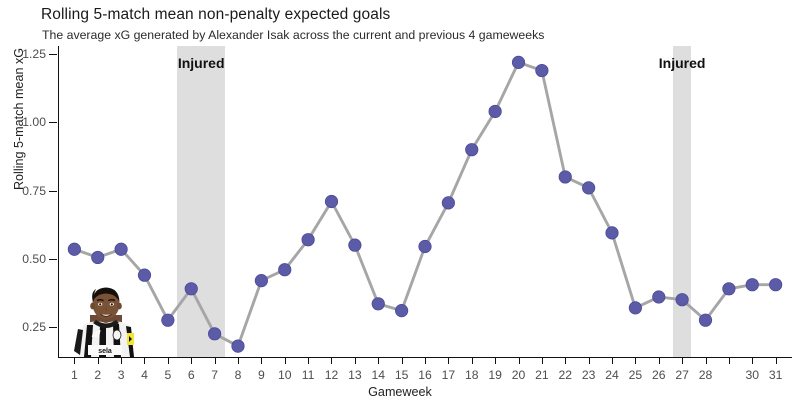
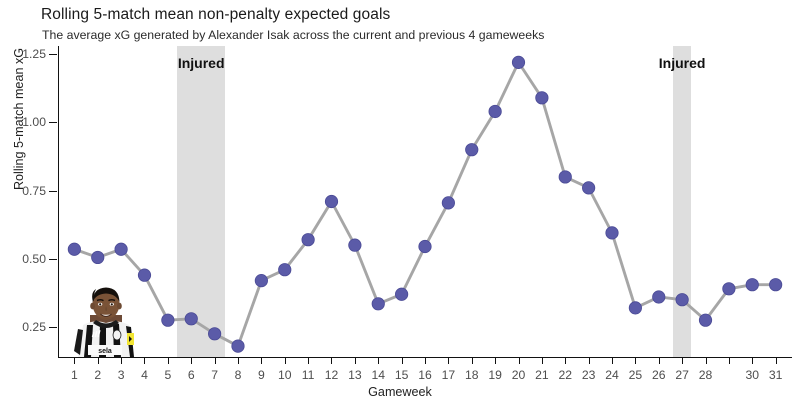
6: 0.39 -> 0.28
15: 0.31 -> 0.37
21: 1.19 -> 1.09
